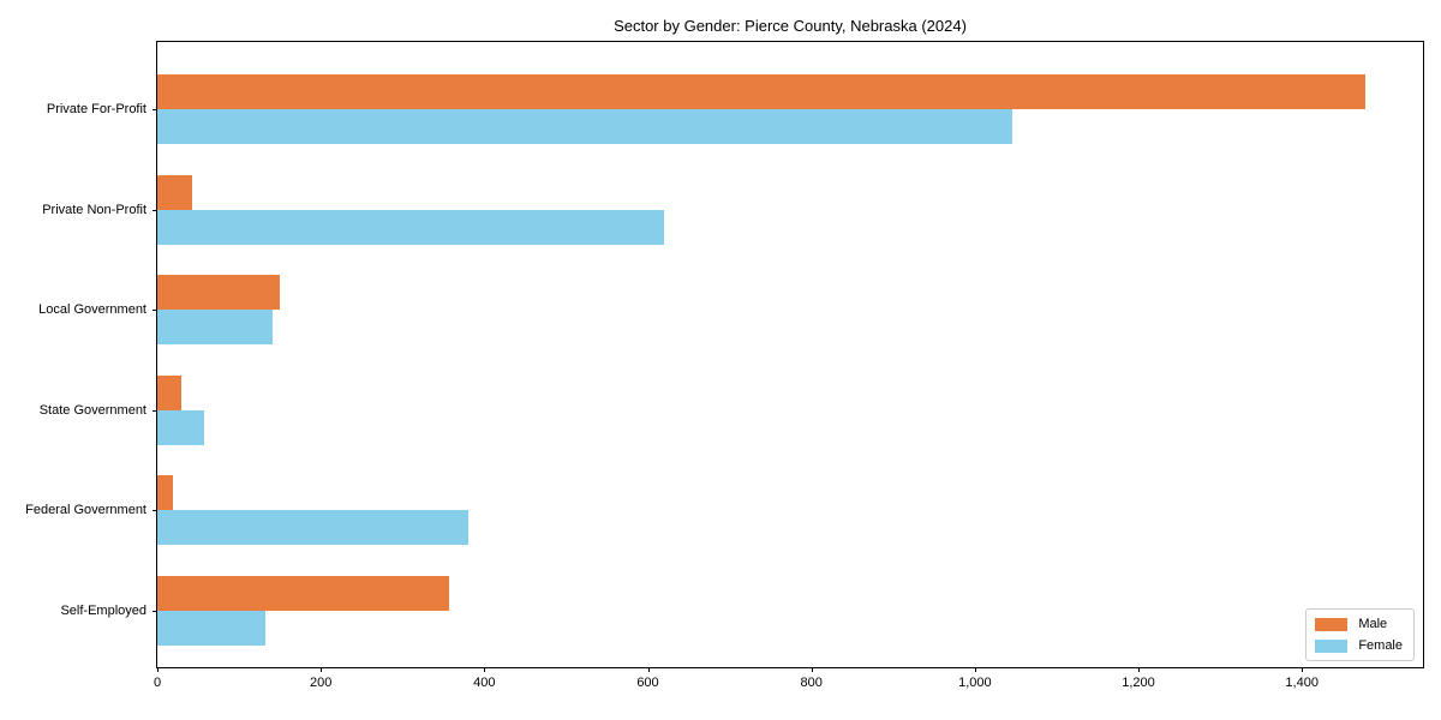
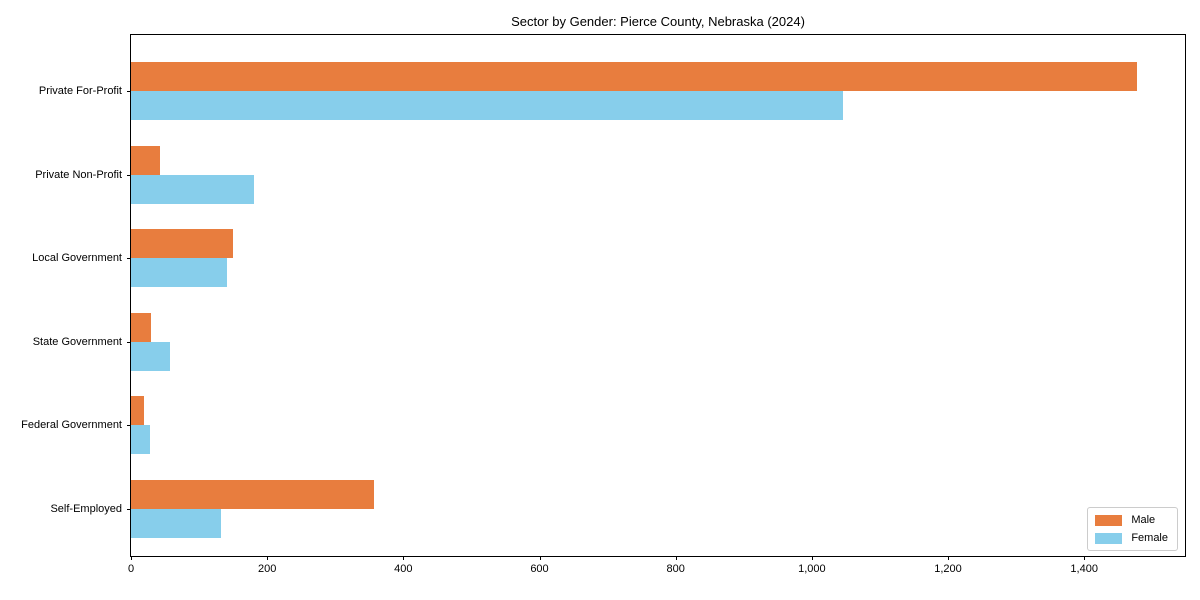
Female/Private Non-Profit: 620 -> 180
Female/Federal Government: 380 -> 30
